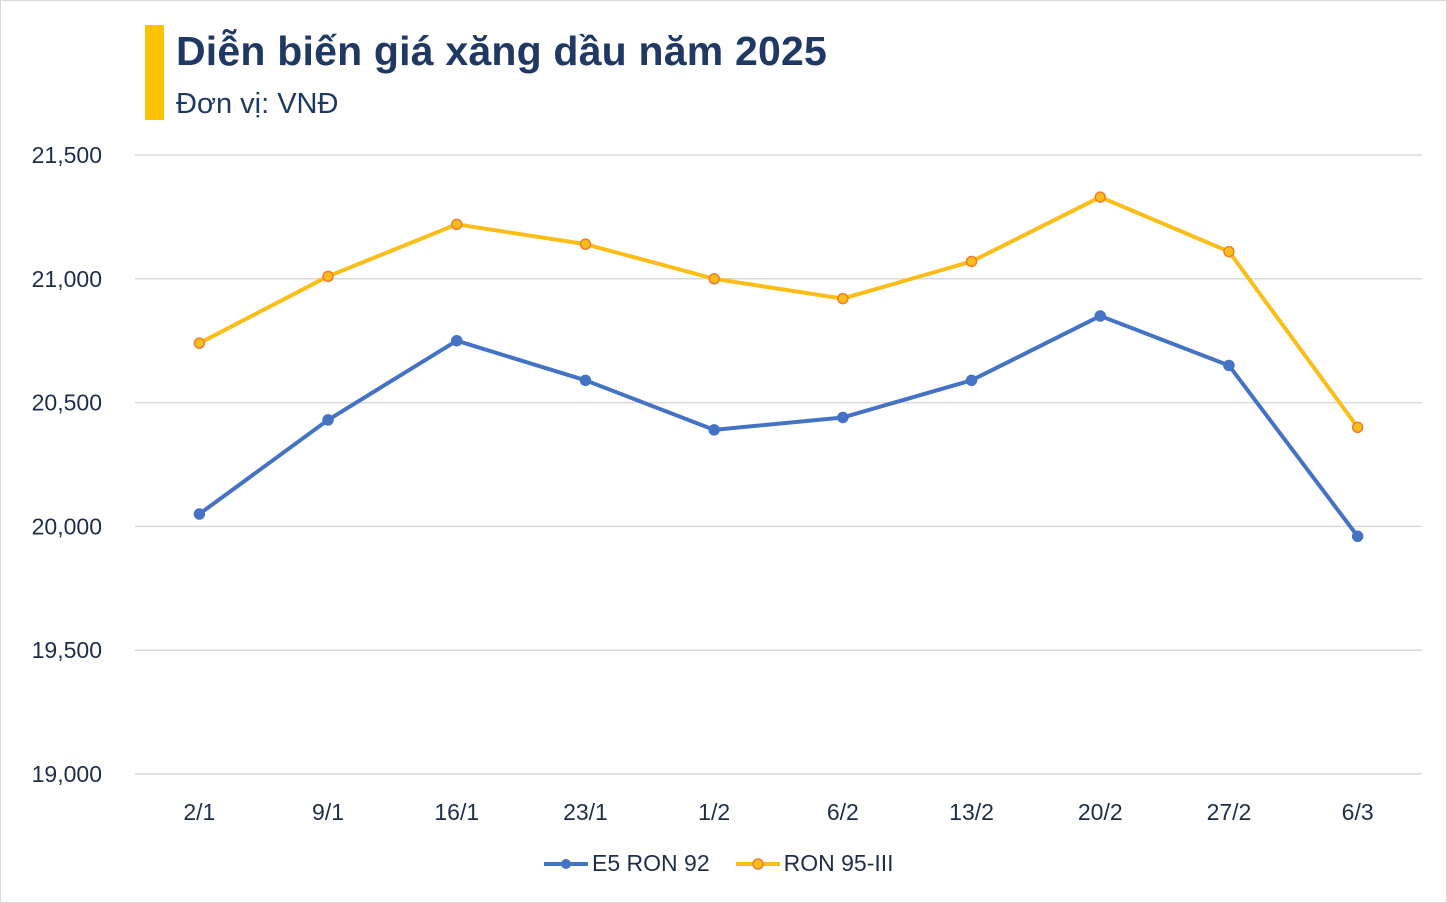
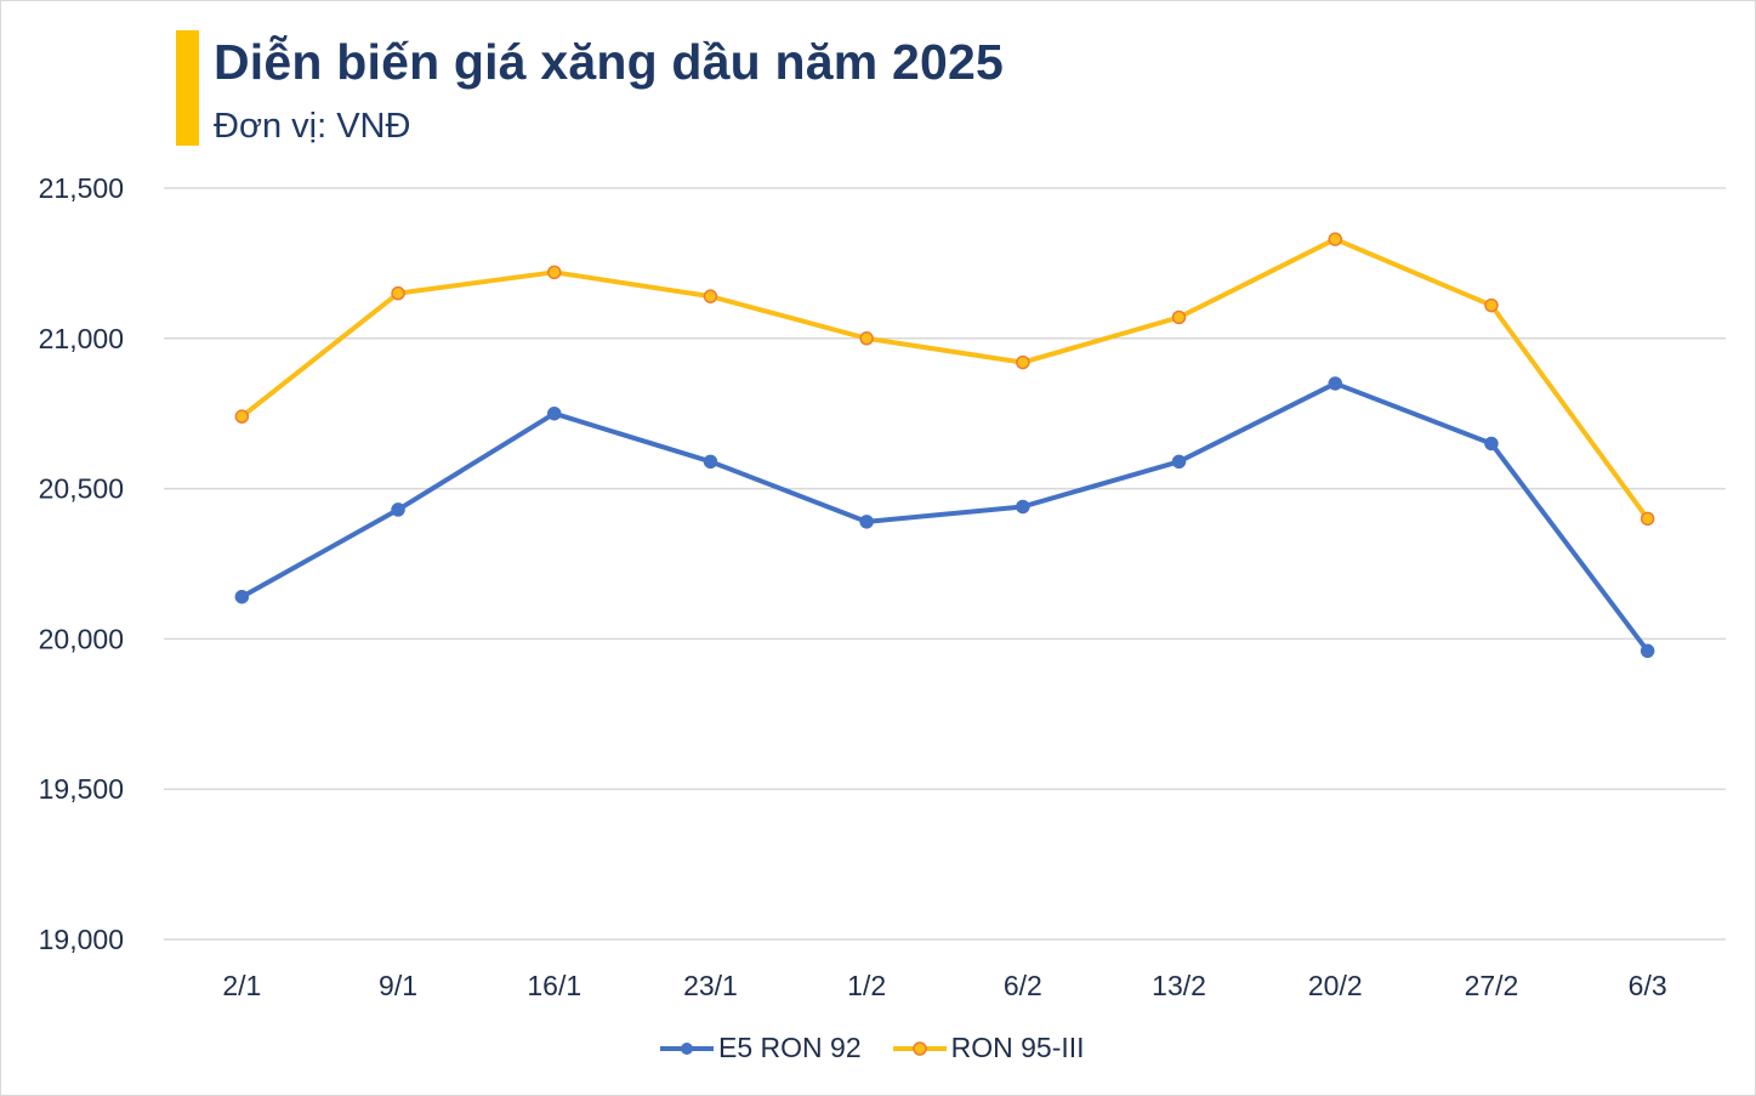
E5 RON 92/2/1: 20050 -> 20140
RON 95-III/9/1: 21010 -> 21150
